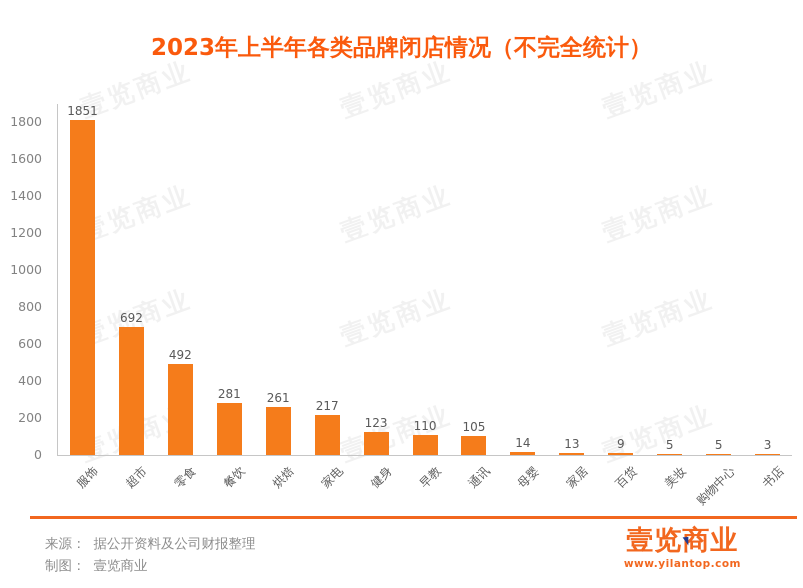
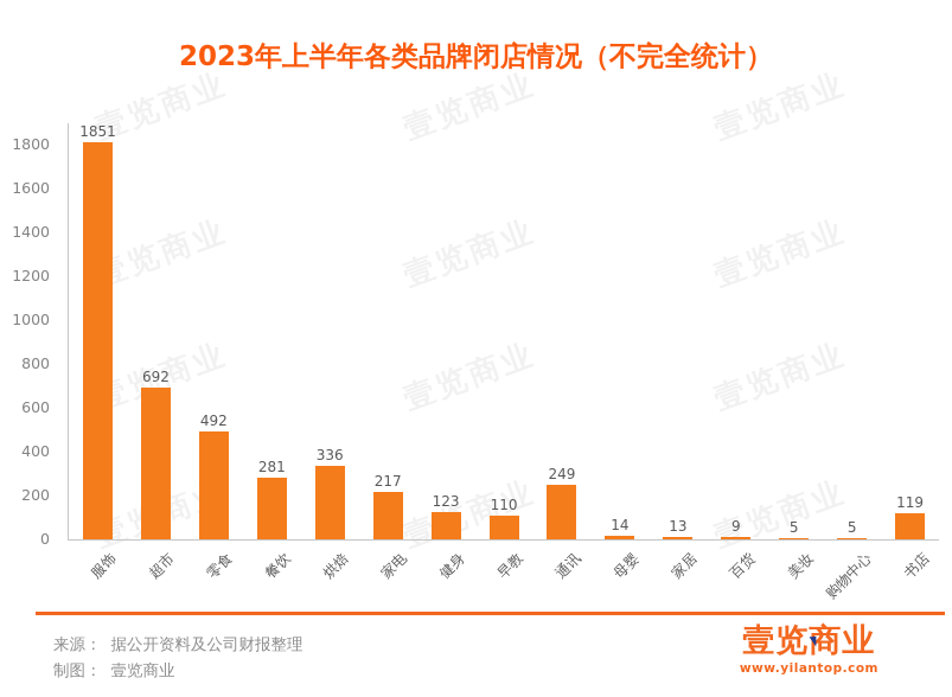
烘焙: 261 -> 336
通讯: 105 -> 249
书店: 3 -> 119
